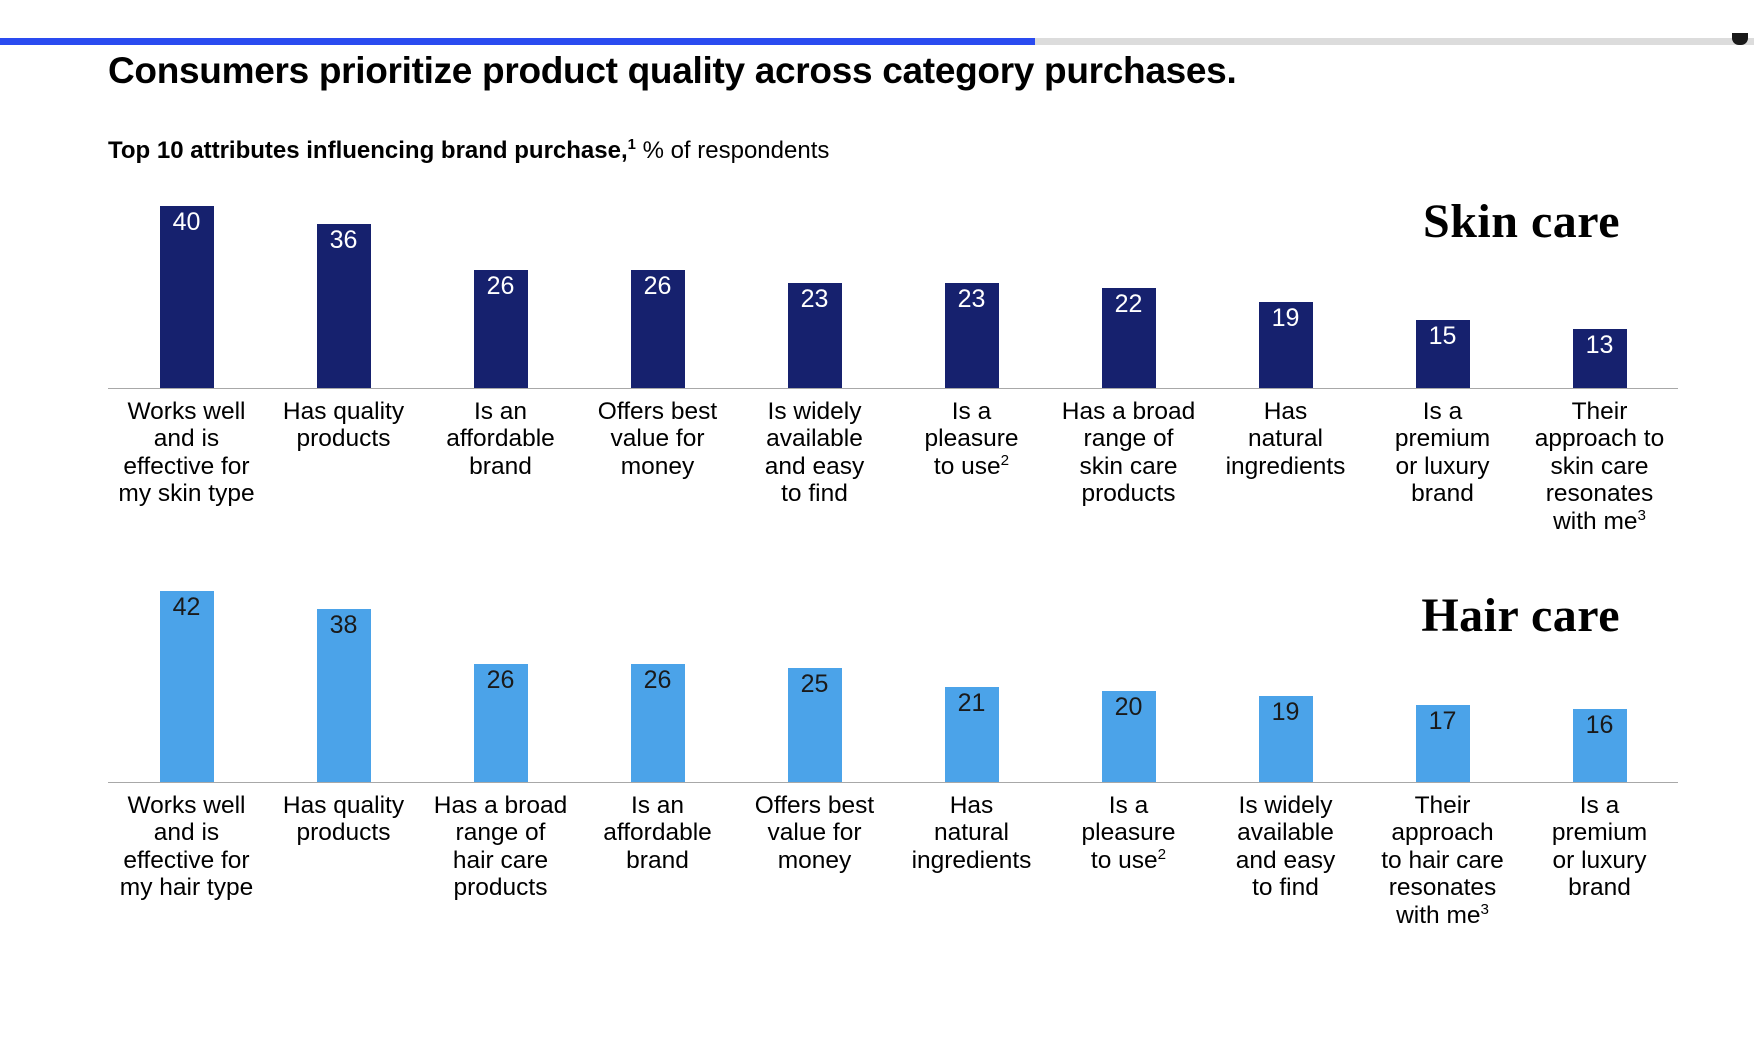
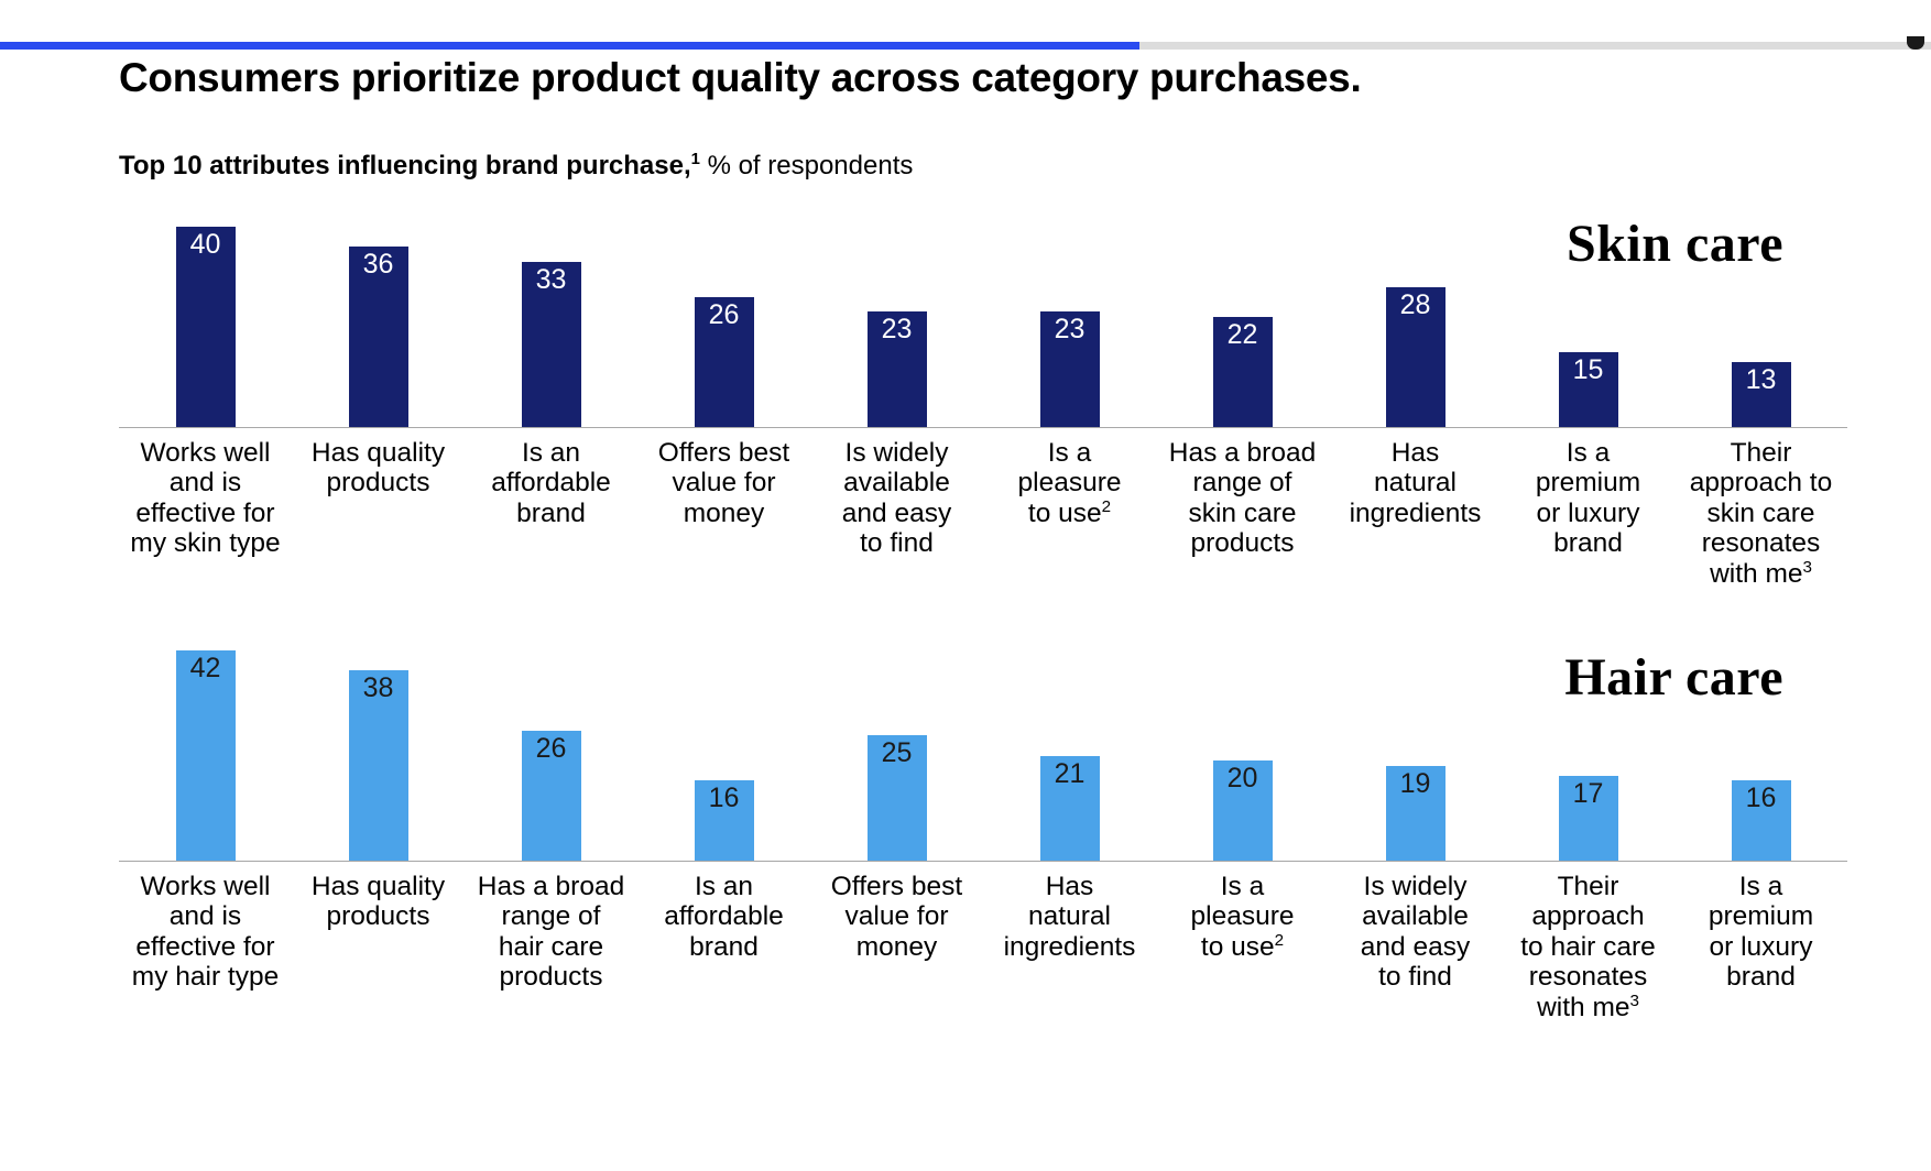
Skin care/Is an affordable brand: 26 -> 33
Skin care/Has natural ingredients: 19 -> 28
Hair care/Is an affordable brand: 26 -> 16
